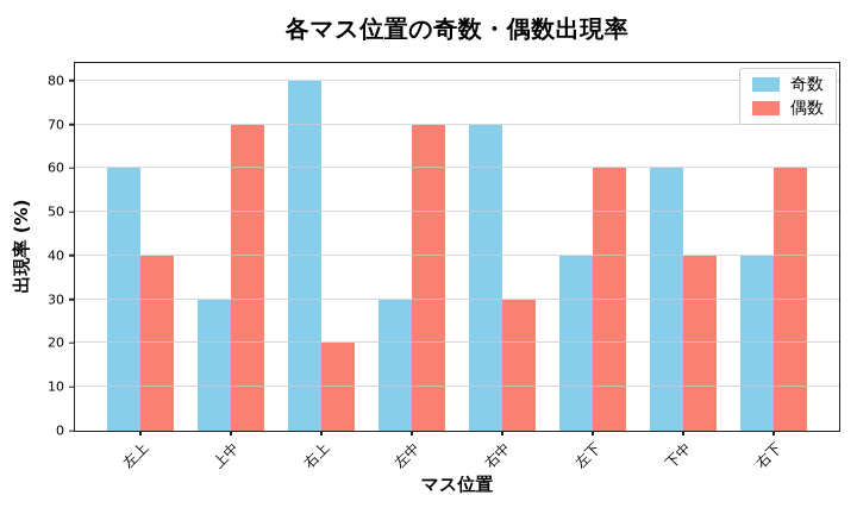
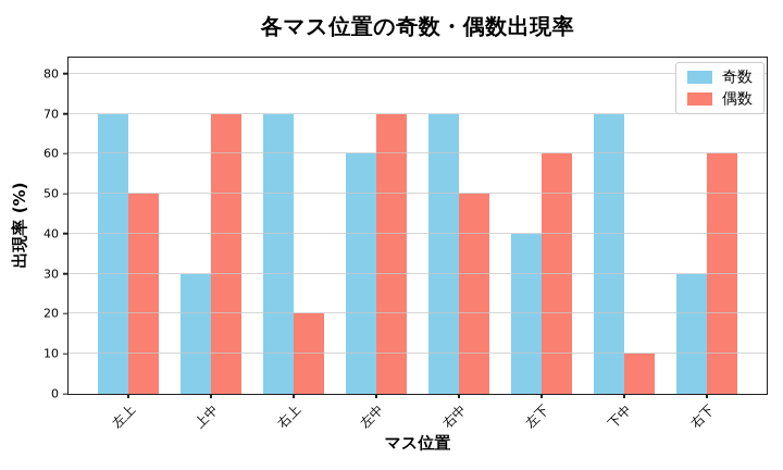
奇数/左上: 60 -> 70
偶数/左上: 40 -> 50
奇数/右上: 80 -> 70
奇数/左中: 30 -> 60
偶数/右中: 30 -> 50
奇数/下中: 60 -> 70
偶数/下中: 40 -> 10
奇数/右下: 40 -> 30
